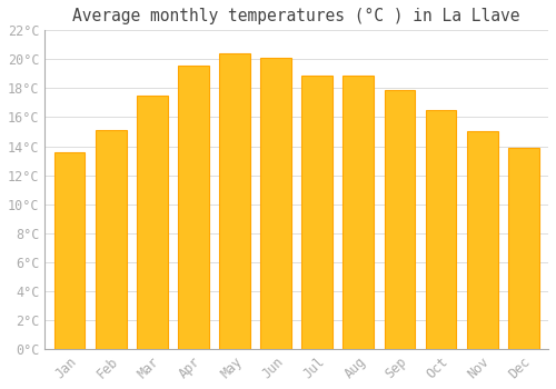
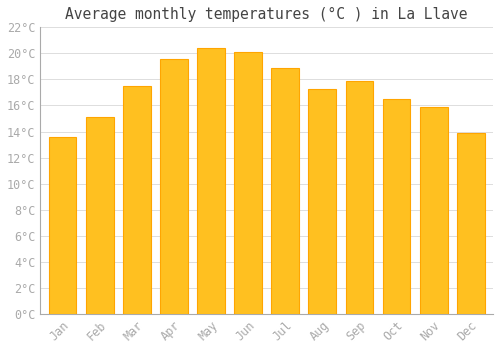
Aug: 18.9°C -> 17.3°C
Nov: 15.0°C -> 15.9°C
